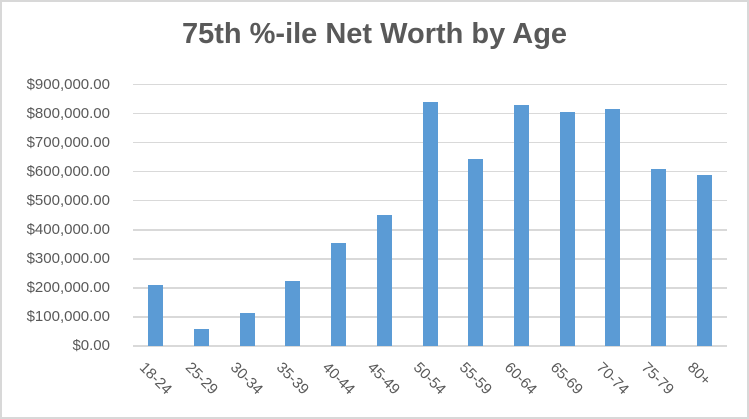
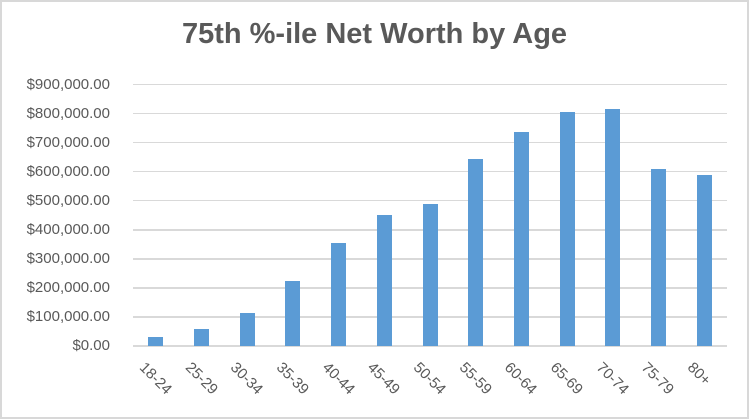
18-24: $210000 -> $30000
50-54: $840000 -> $490000
60-64: $830000 -> $740000
